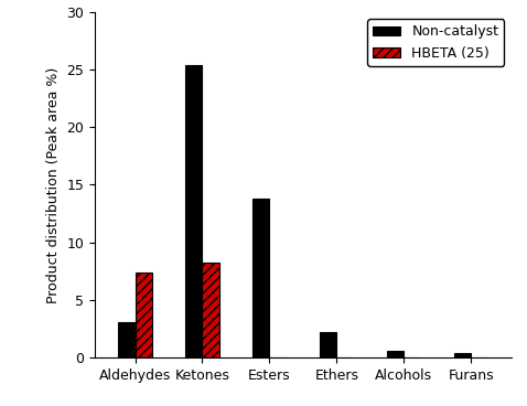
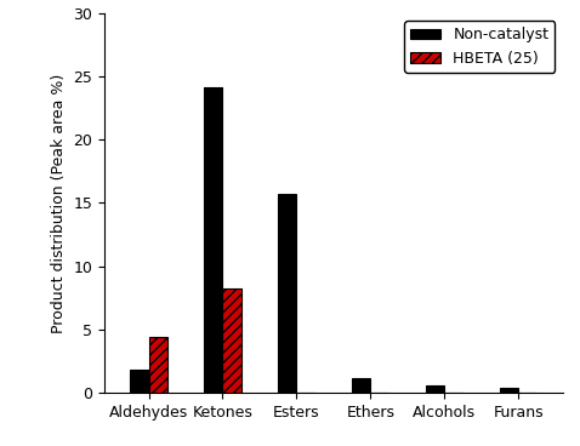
Non-catalyst/Aldehydes: 3.1 -> 1.8
HBETA (25)/Aldehydes: 7.4 -> 4.4
Non-catalyst/Ketones: 25.4 -> 24.2
Non-catalyst/Esters: 13.8 -> 15.7
Non-catalyst/Ethers: 2.2 -> 1.1
